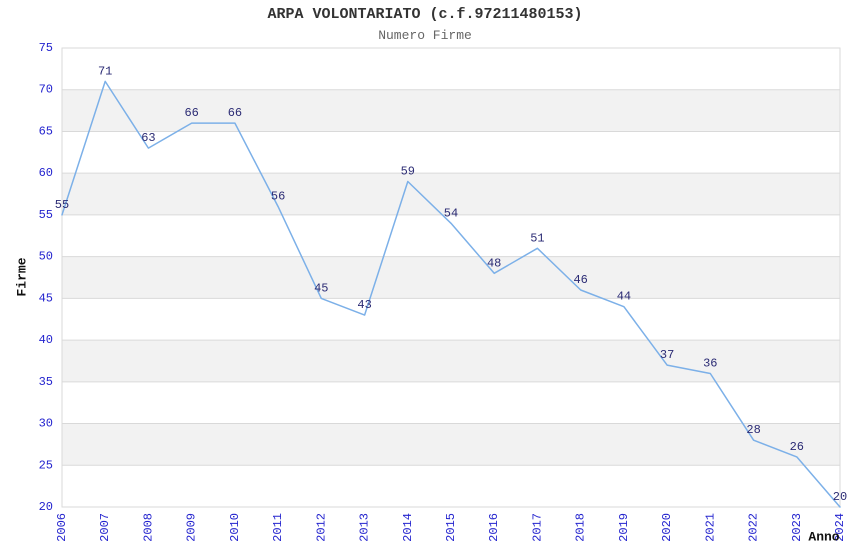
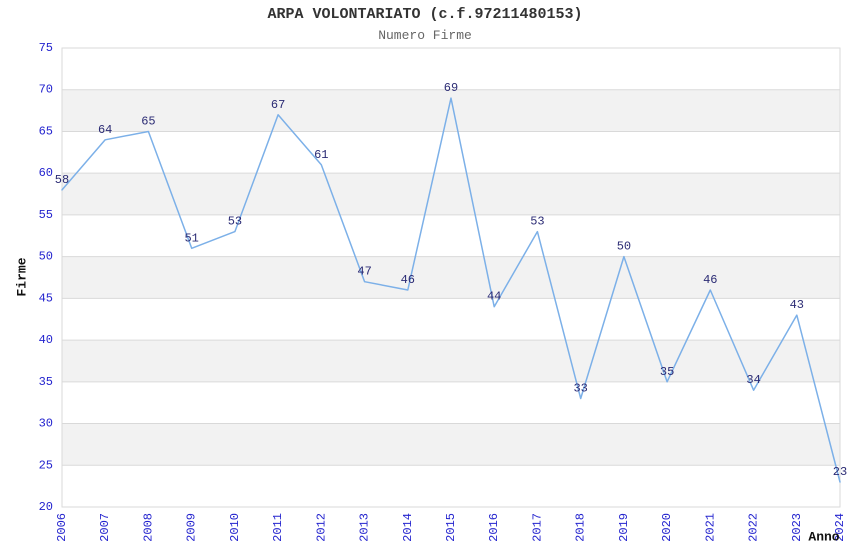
2006: 55 -> 58
2007: 71 -> 64
2008: 63 -> 65
2009: 66 -> 51
2010: 66 -> 53
2011: 56 -> 67
2012: 45 -> 61
2013: 43 -> 47
2014: 59 -> 46
2015: 54 -> 69
2016: 48 -> 44
2017: 51 -> 53
2018: 46 -> 33
2019: 44 -> 50
2020: 37 -> 35
2021: 36 -> 46
2022: 28 -> 34
2023: 26 -> 43
2024: 20 -> 23
